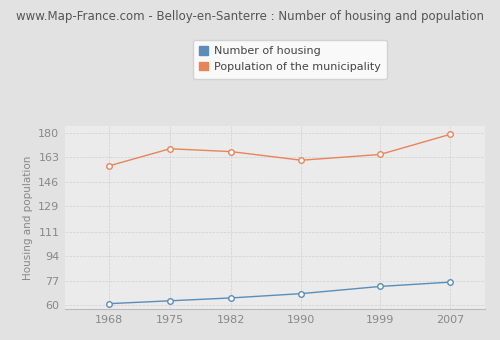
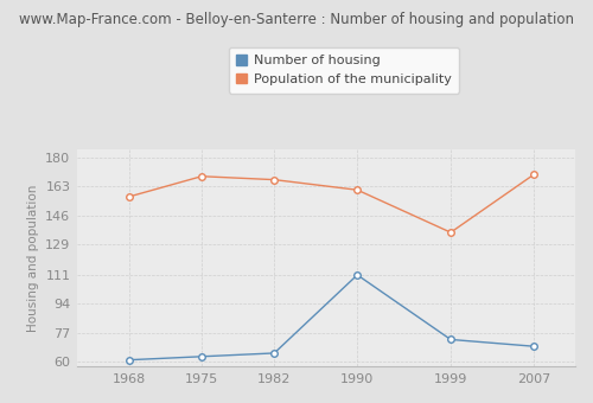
Number of housing/1990: 68 -> 111
Population of the municipality/1999: 165 -> 136
Number of housing/2007: 76 -> 69
Population of the municipality/2007: 179 -> 170
